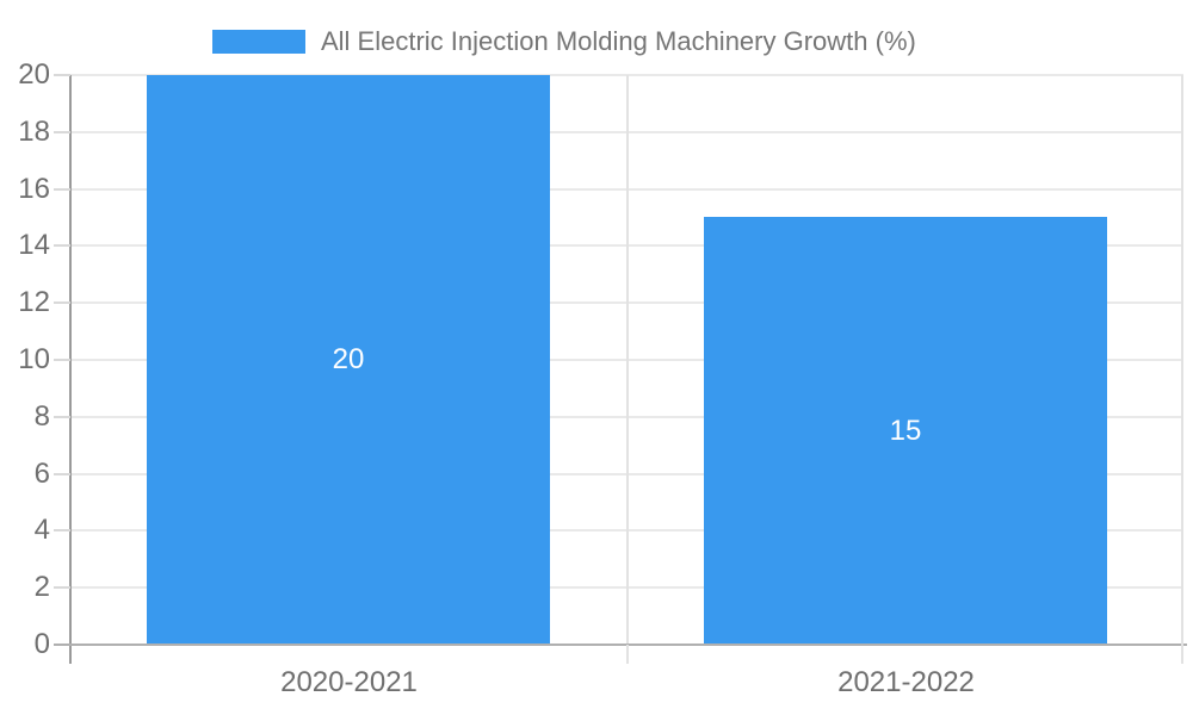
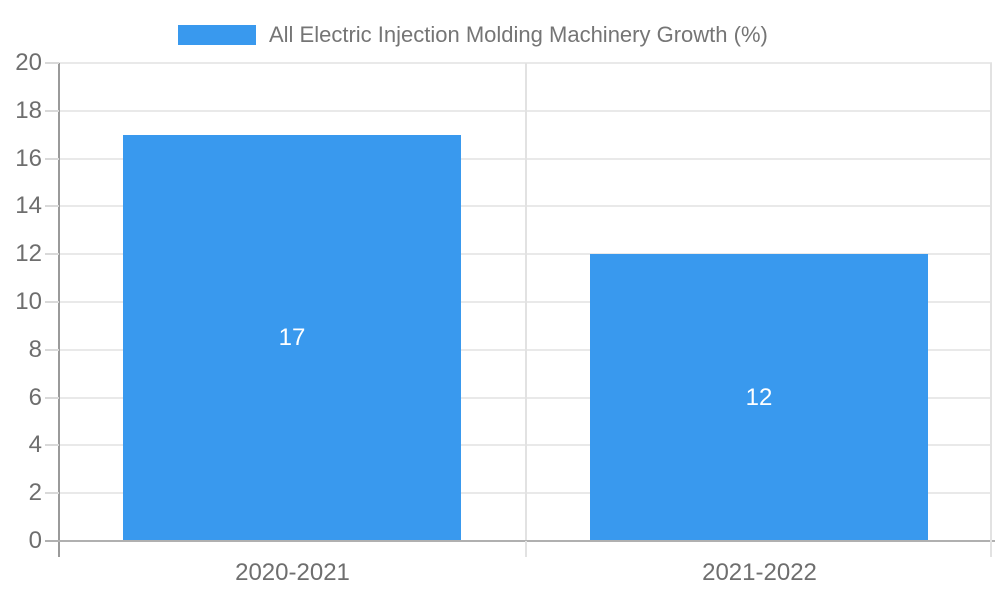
2020-2021: 20 -> 17
2021-2022: 15 -> 12
